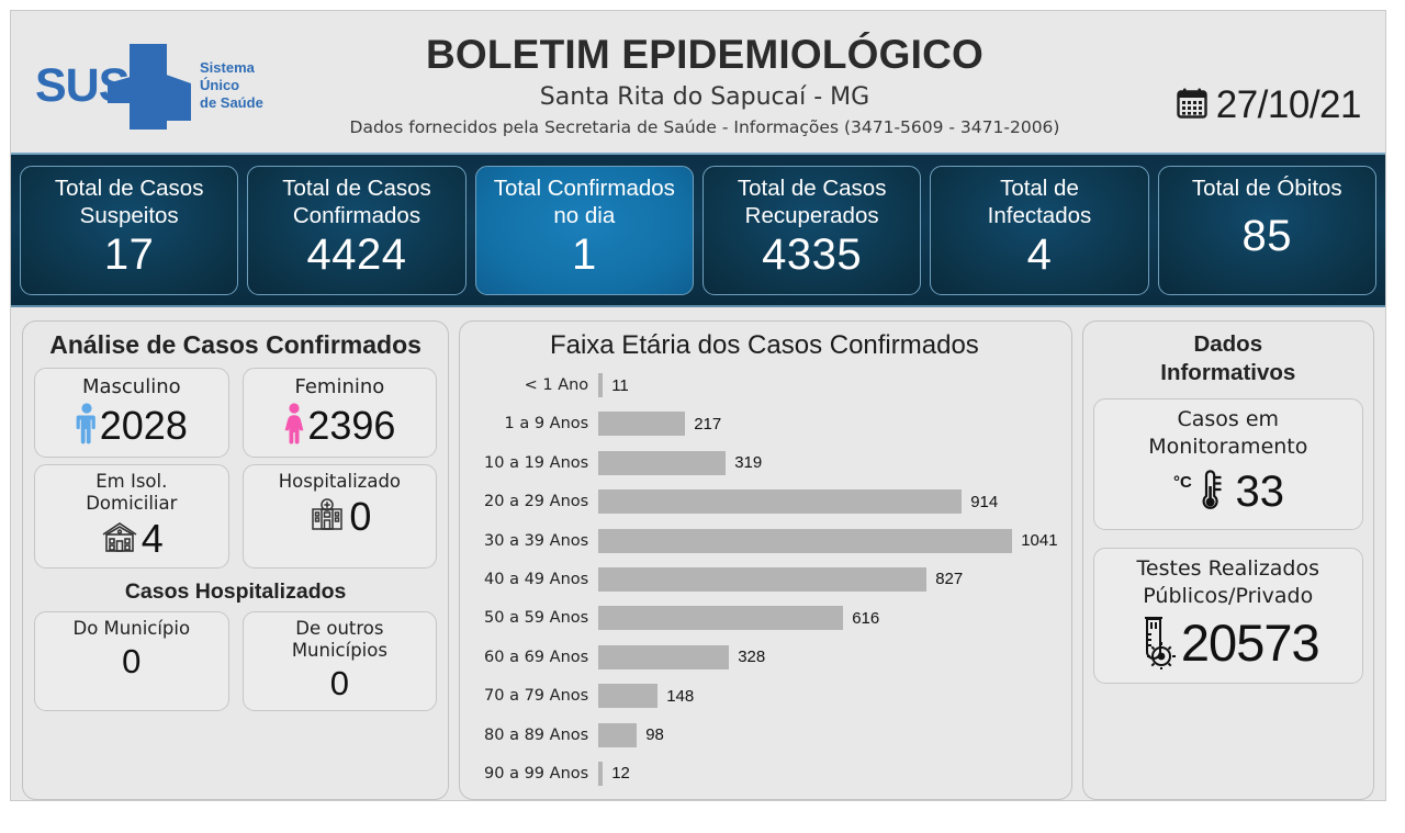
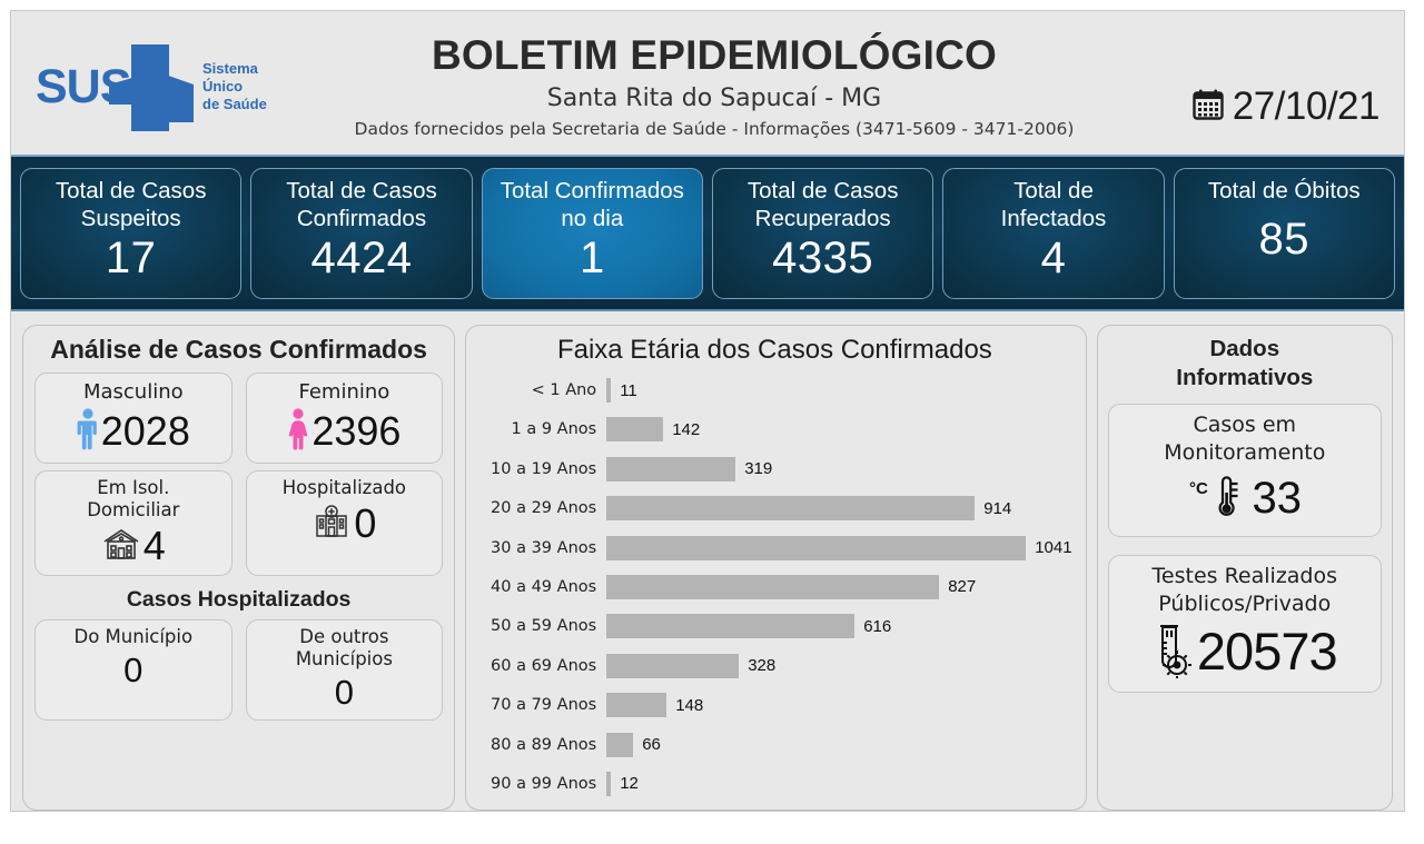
1 a 9 Anos: 217 -> 142
80 a 89 Anos: 98 -> 66
